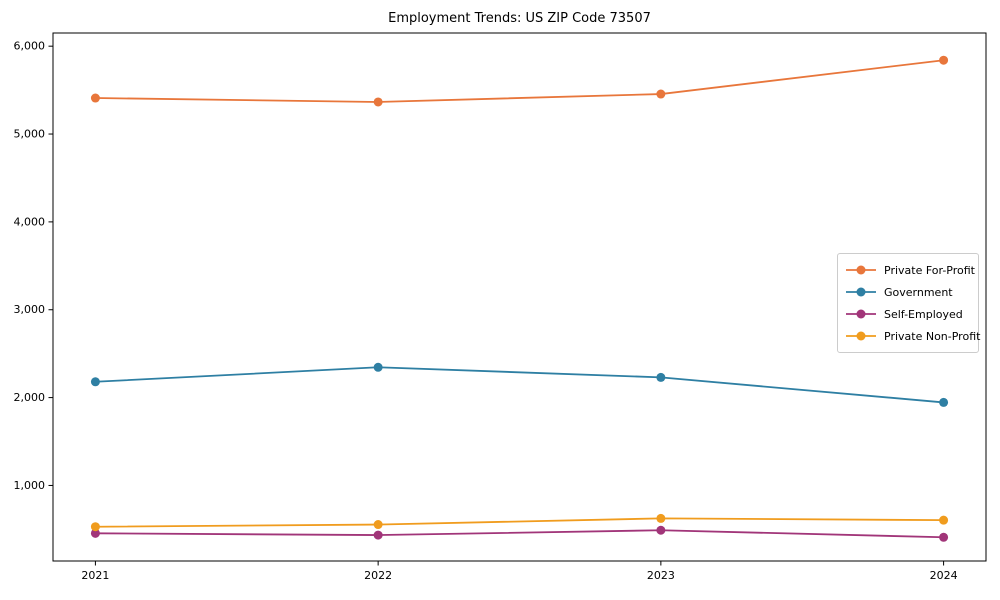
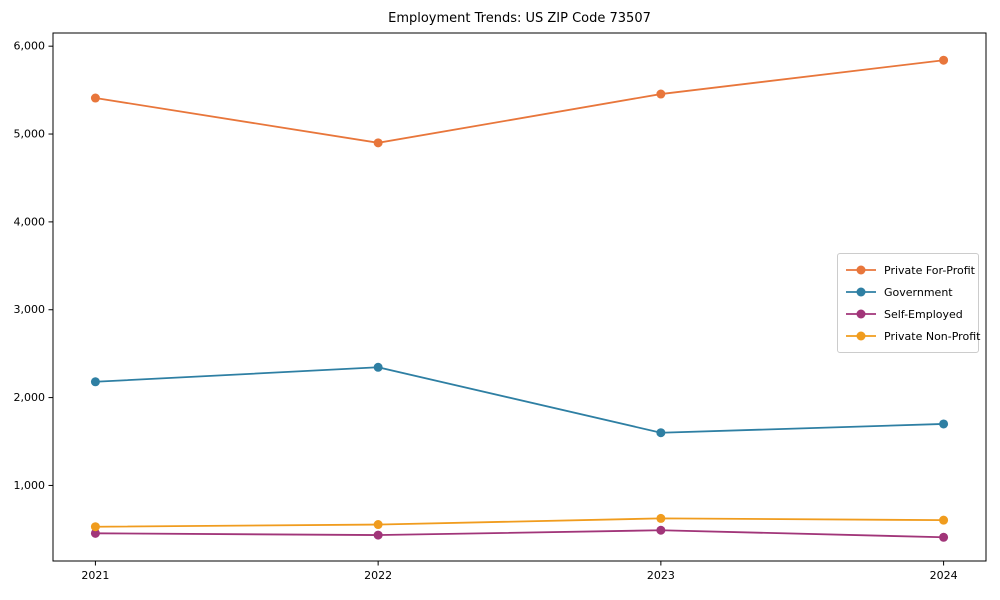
Private For-Profit/2022: 5400 -> 4900
Government/2023: 2200 -> 1600
Government/2024: 1900 -> 1700
